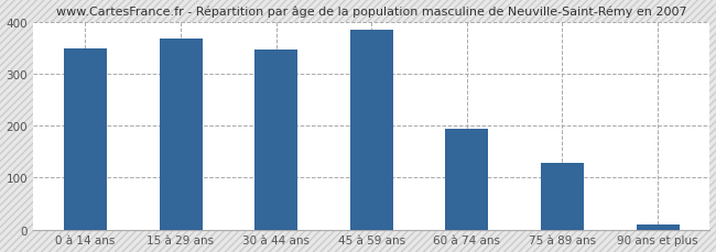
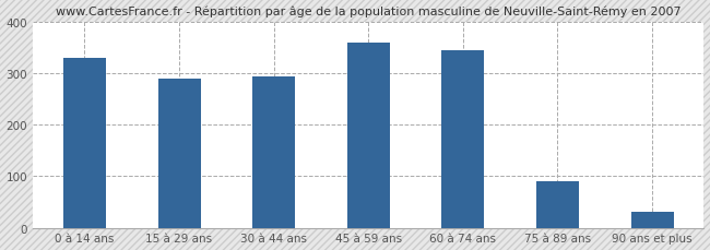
0 à 14 ans: 350 -> 330
15 à 29 ans: 368 -> 290
30 à 44 ans: 348 -> 295
45 à 59 ans: 385 -> 360
60 à 74 ans: 194 -> 345
75 à 89 ans: 128 -> 90
90 ans et plus: 10 -> 30
